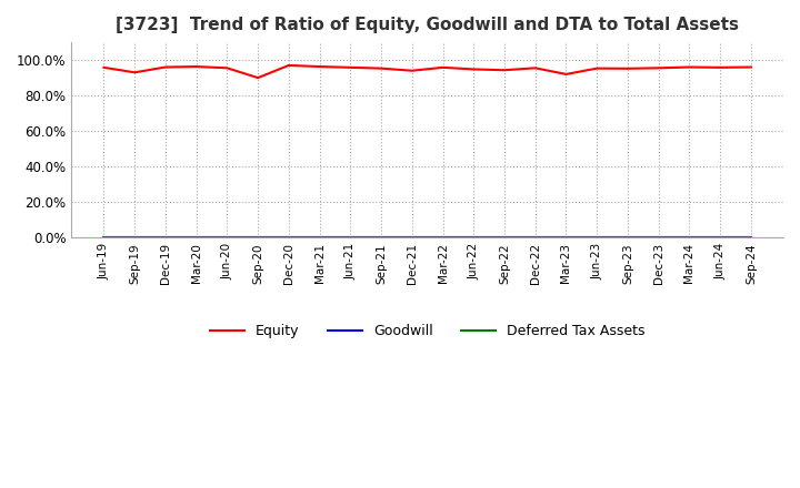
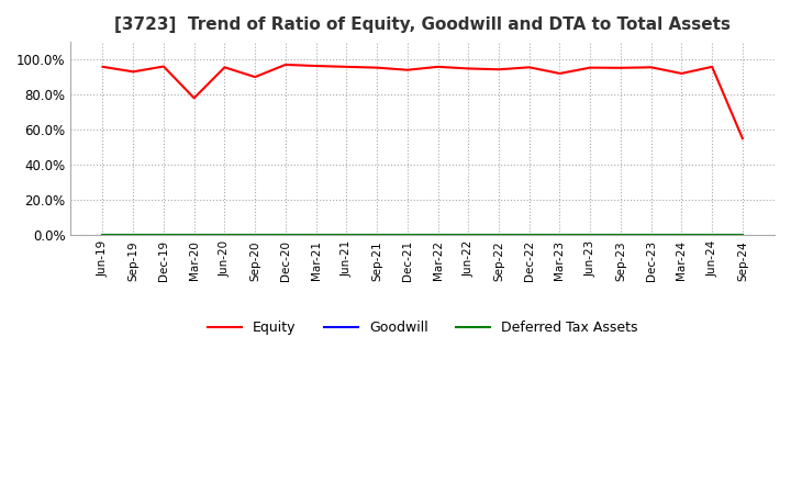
Equity/Mar-20: 96% -> 78%
Equity/Mar-24: 96% -> 92%
Equity/Sep-24: 96% -> 55%
